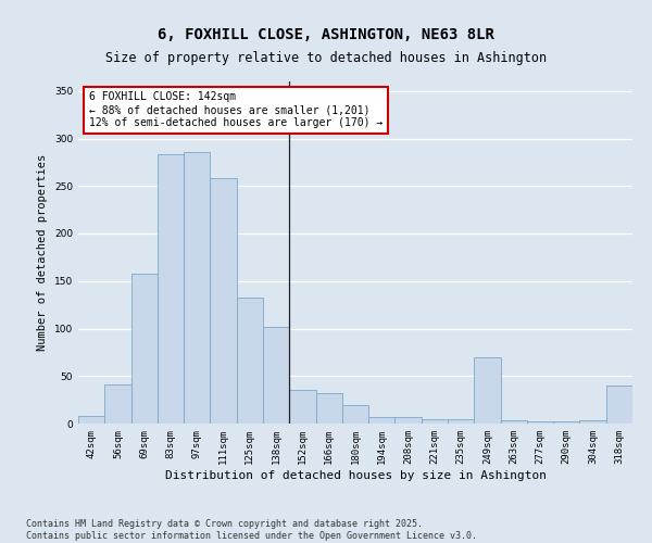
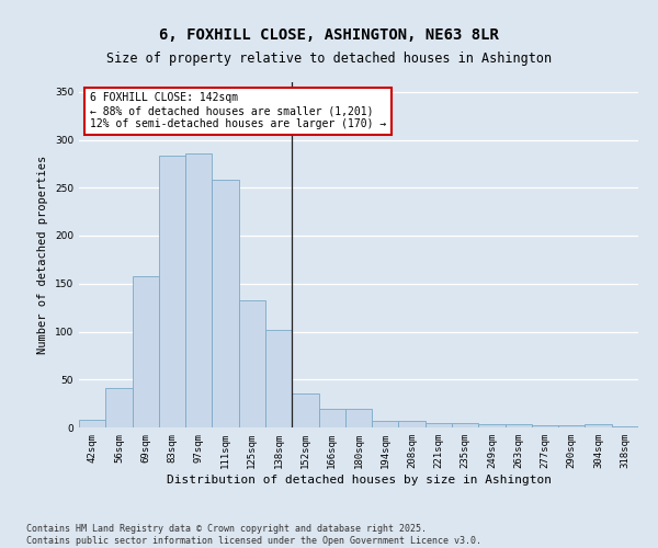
166sqm: 32 -> 20
249sqm: 70 -> 4
318sqm: 40 -> 1
